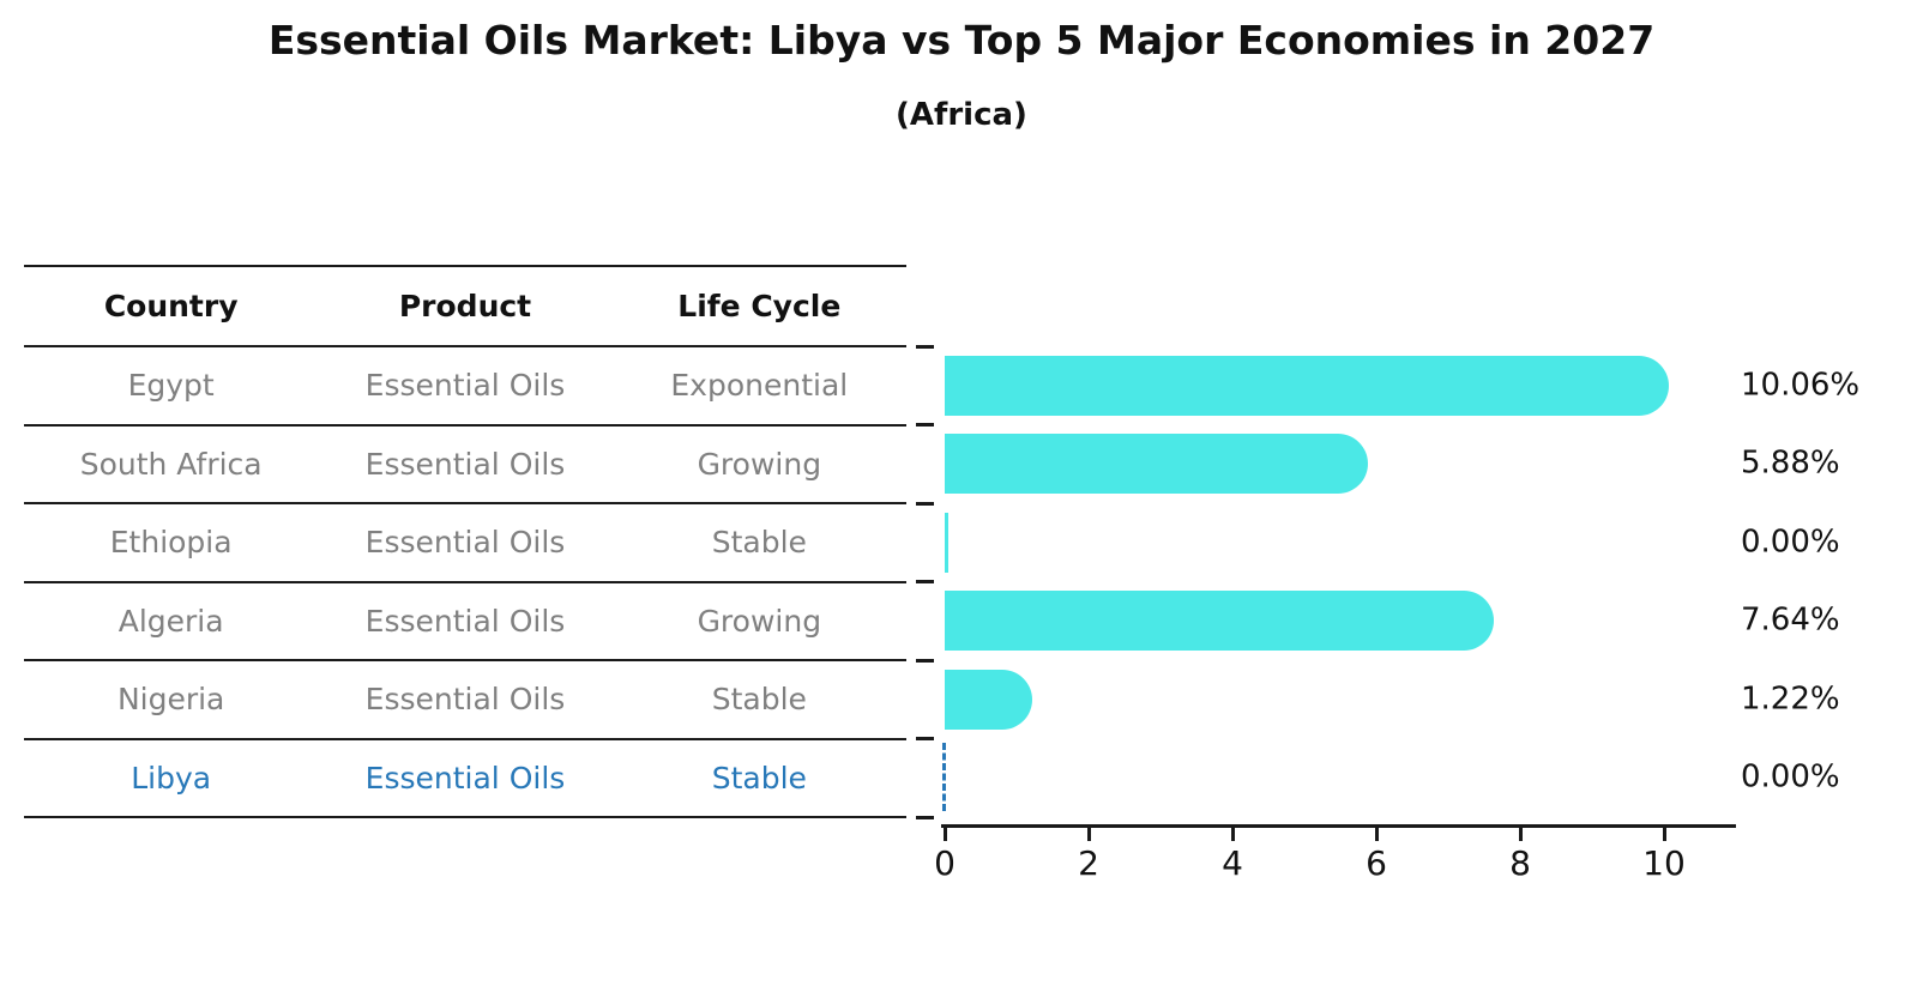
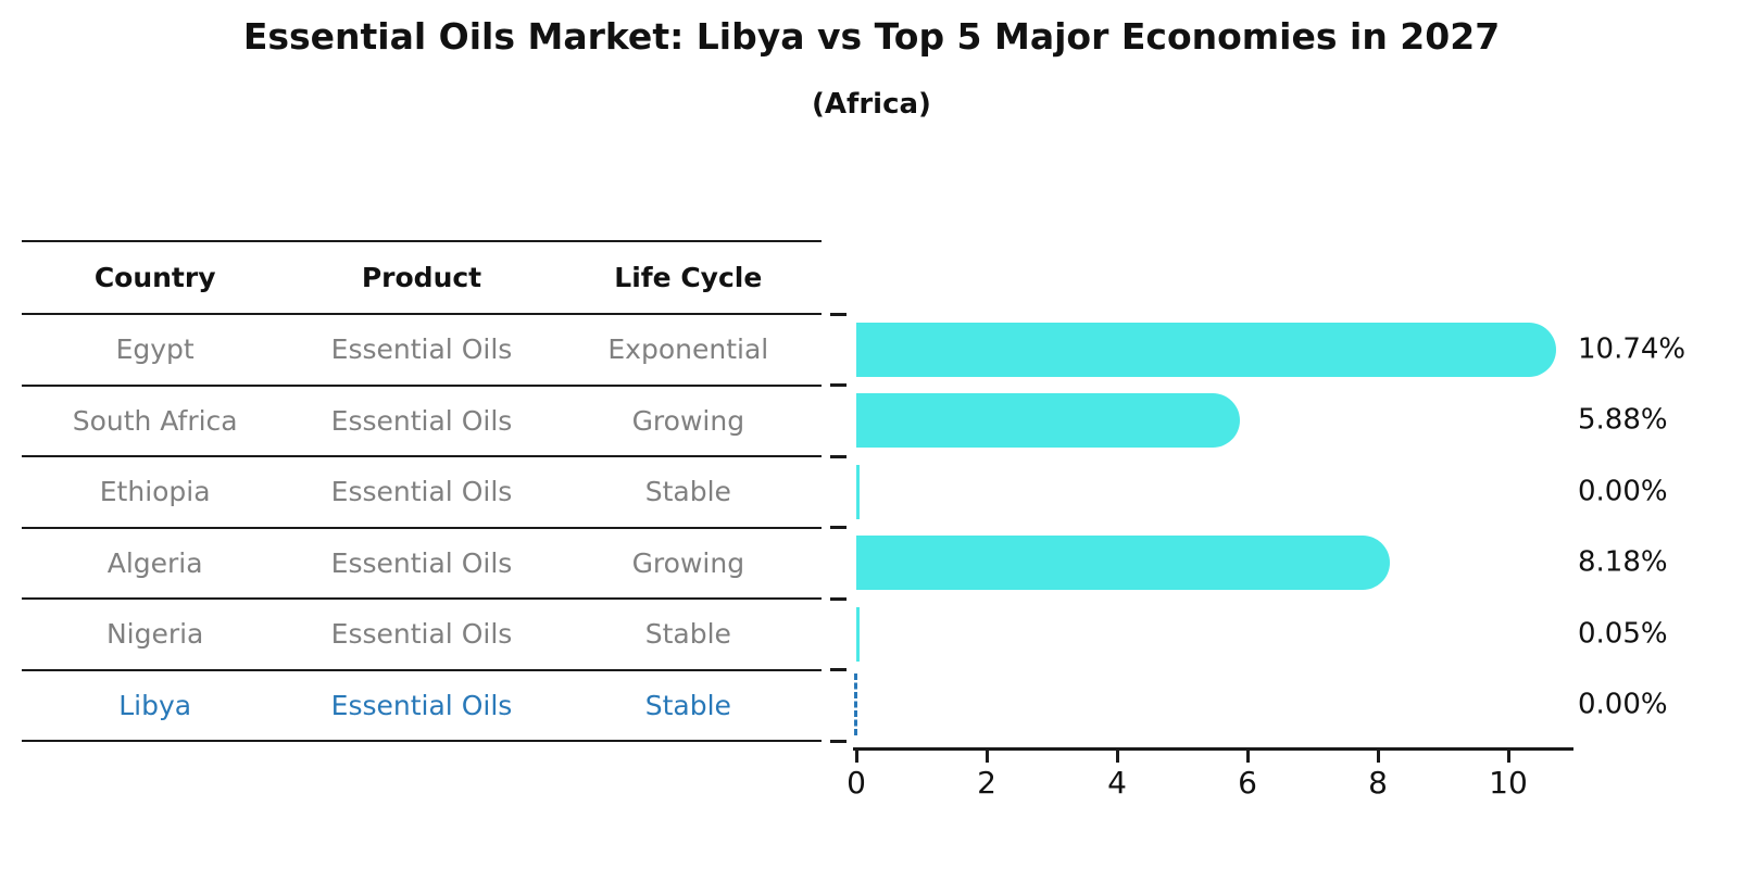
Egypt: 10.06% -> 10.74%
Algeria: 7.64% -> 8.18%
Nigeria: 1.22% -> 0.05%
